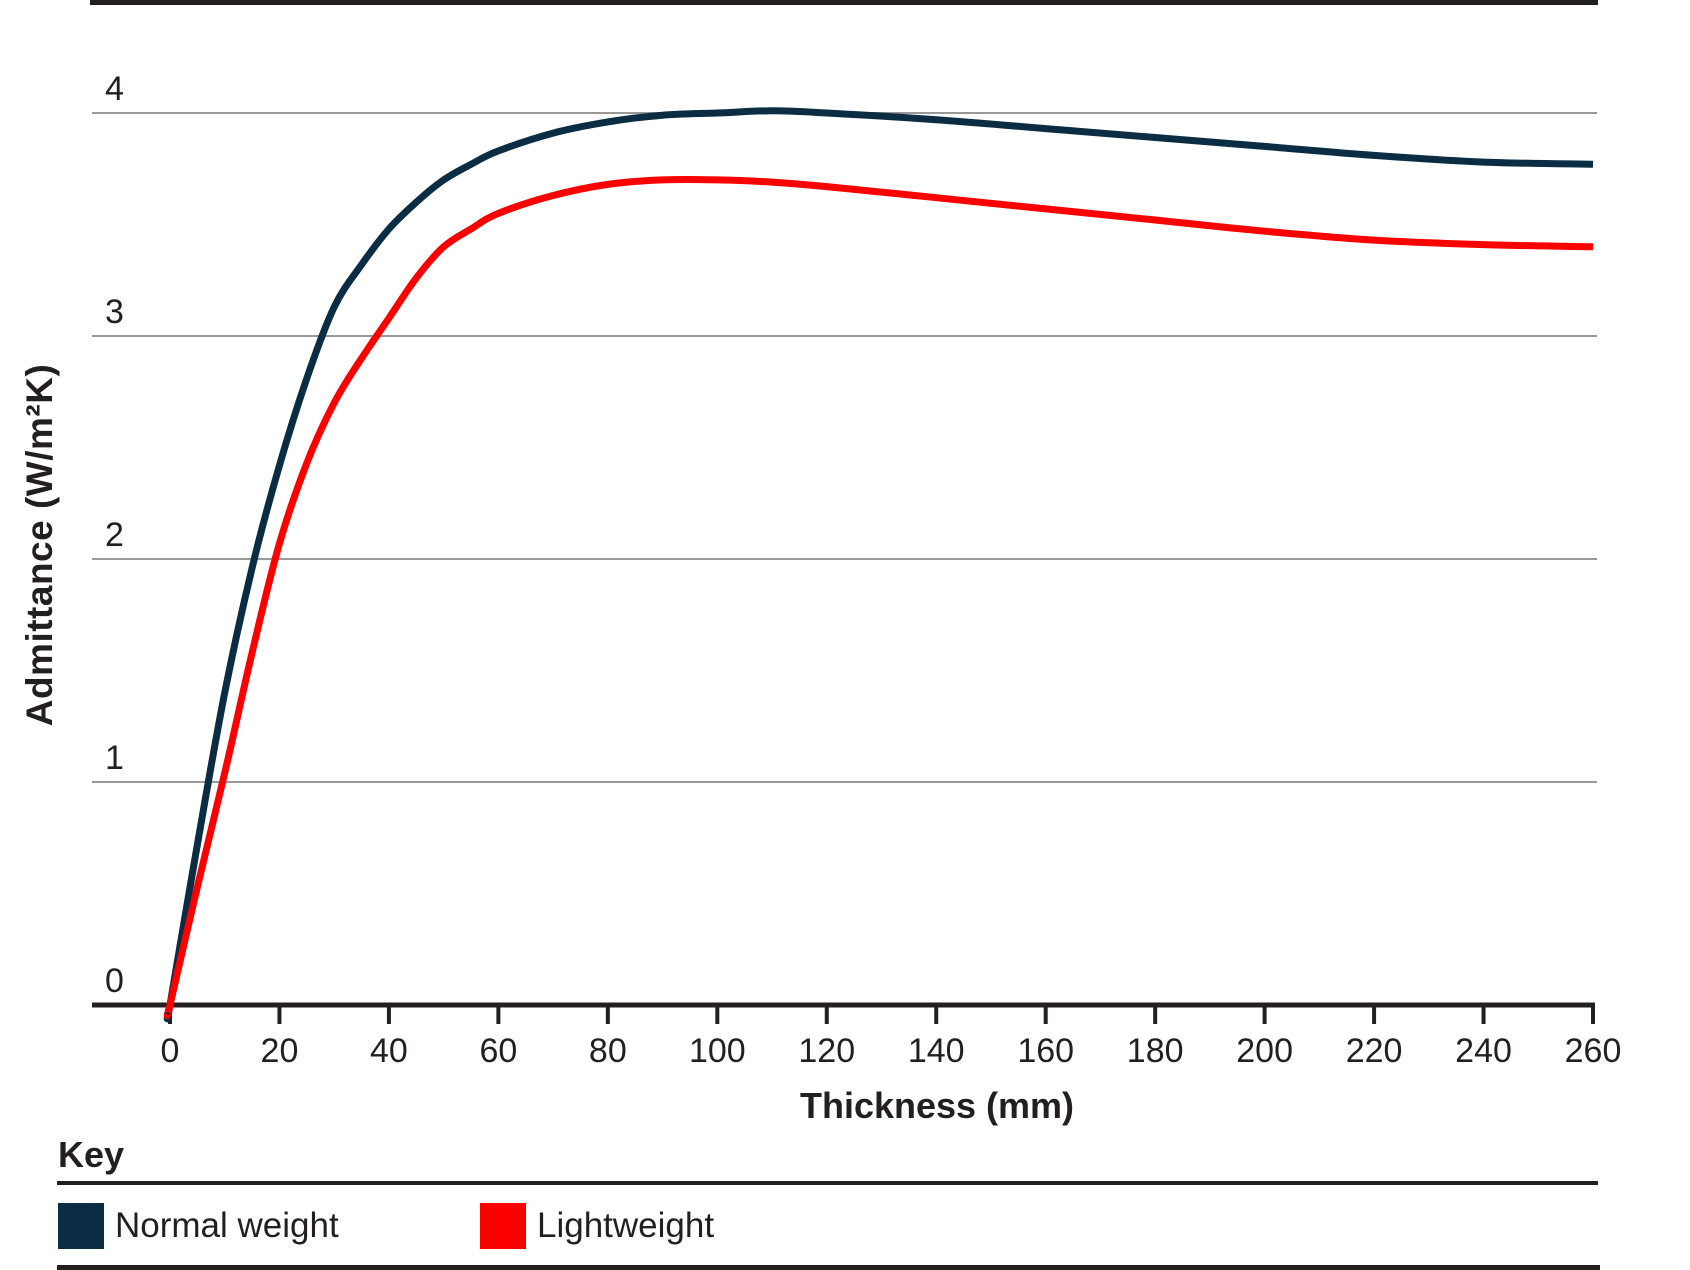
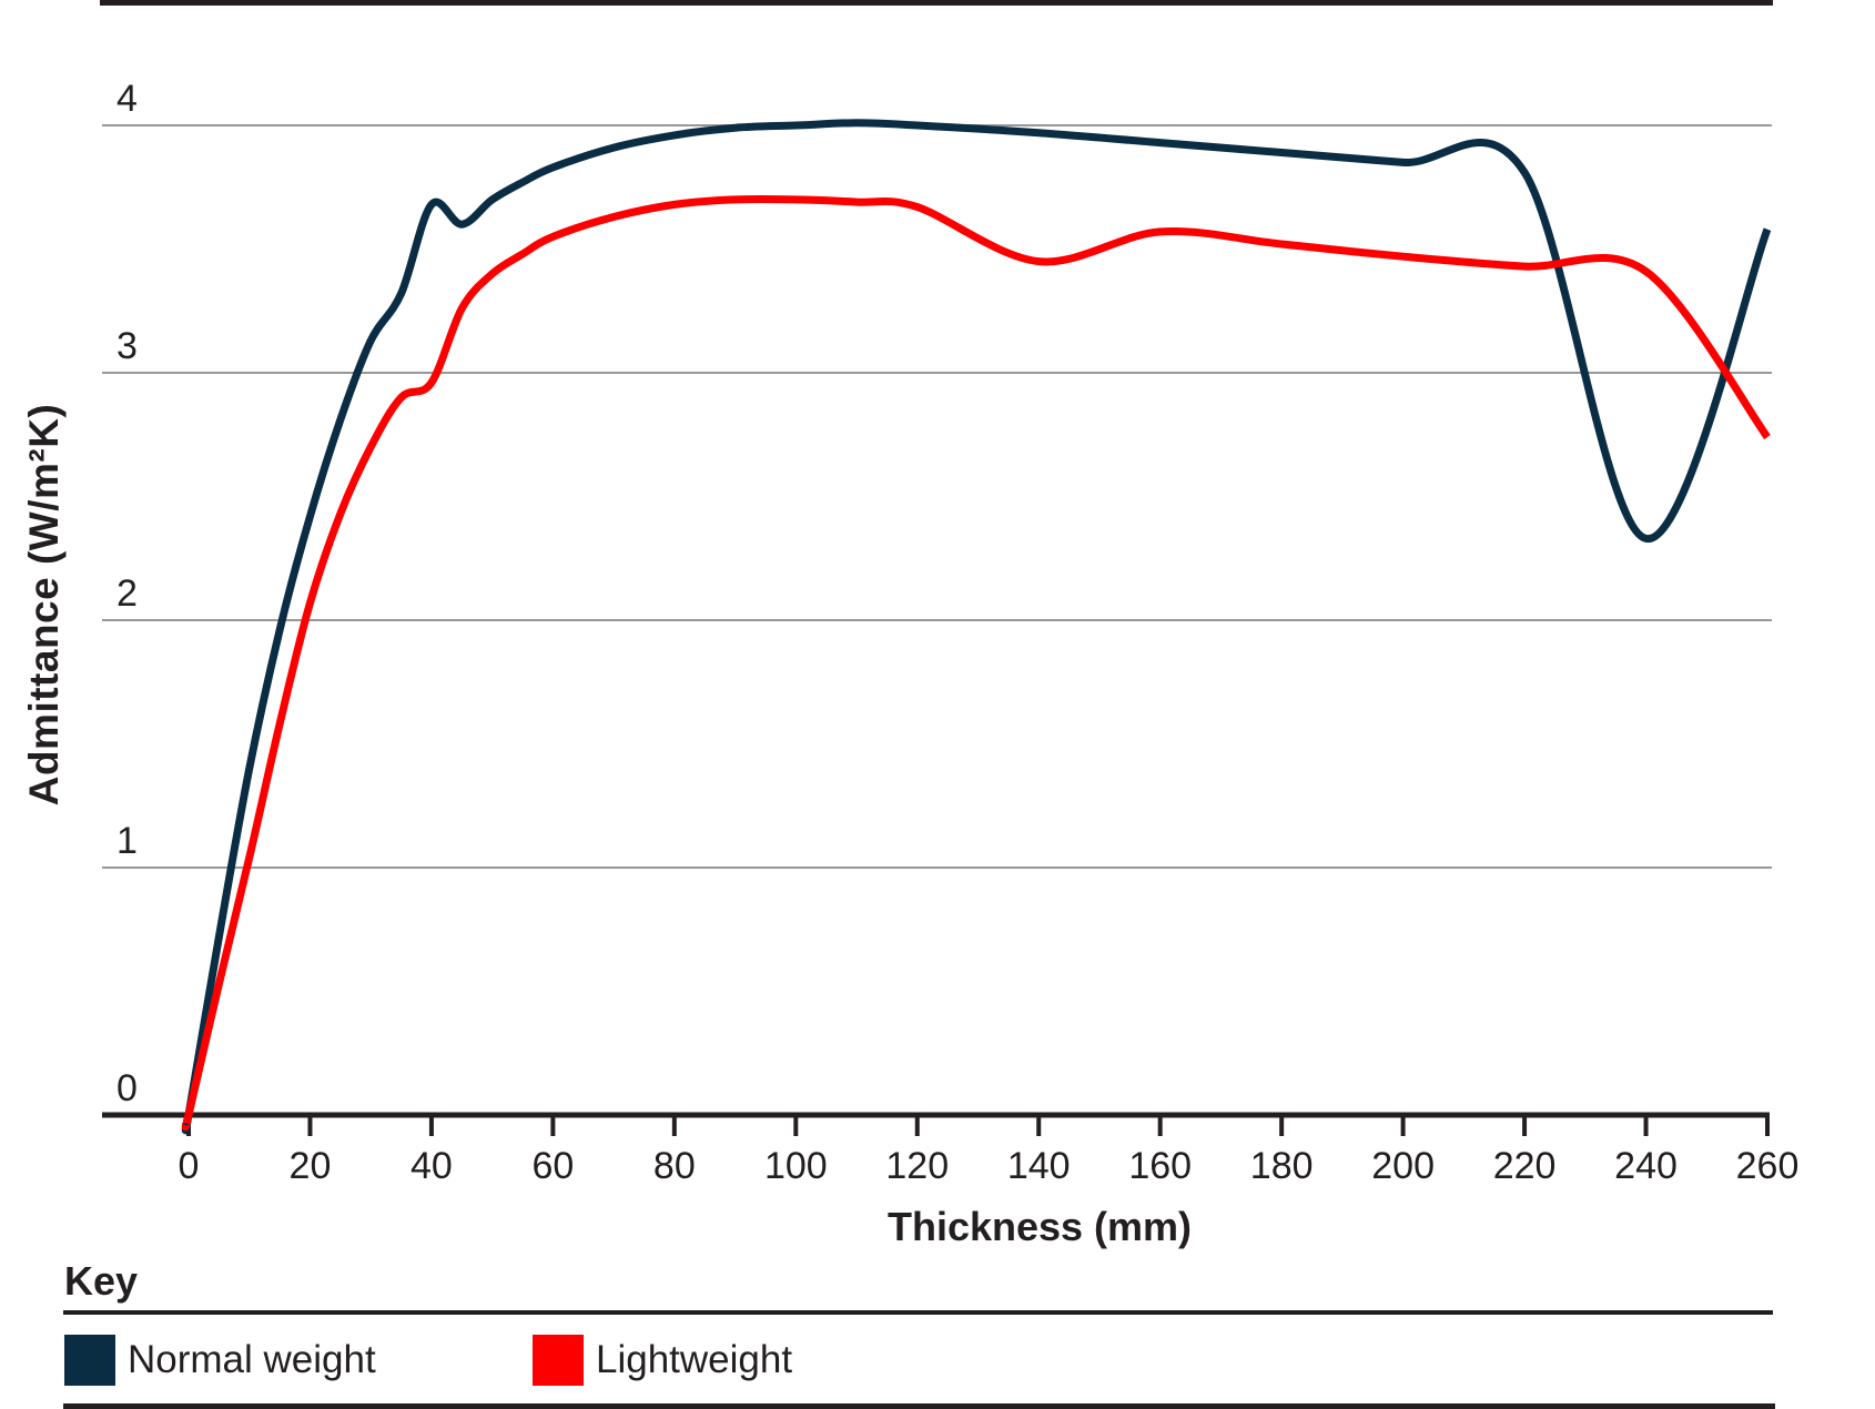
Normal weight/40: 3.48 -> 3.68
Lightweight/40: 3.08 -> 2.96
Lightweight/140: 3.62 -> 3.45
Normal weight/240: 3.78 -> 2.33
Normal weight/260: 3.77 -> 3.58
Lightweight/260: 3.40 -> 2.74
